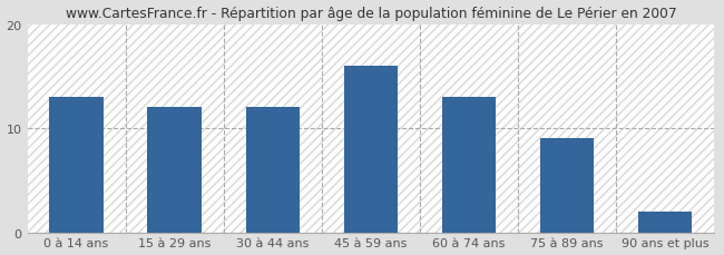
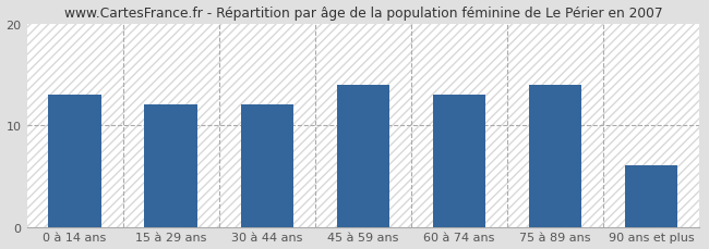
45 à 59 ans: 16 -> 14
75 à 89 ans: 9 -> 14
90 ans et plus: 2 -> 6
